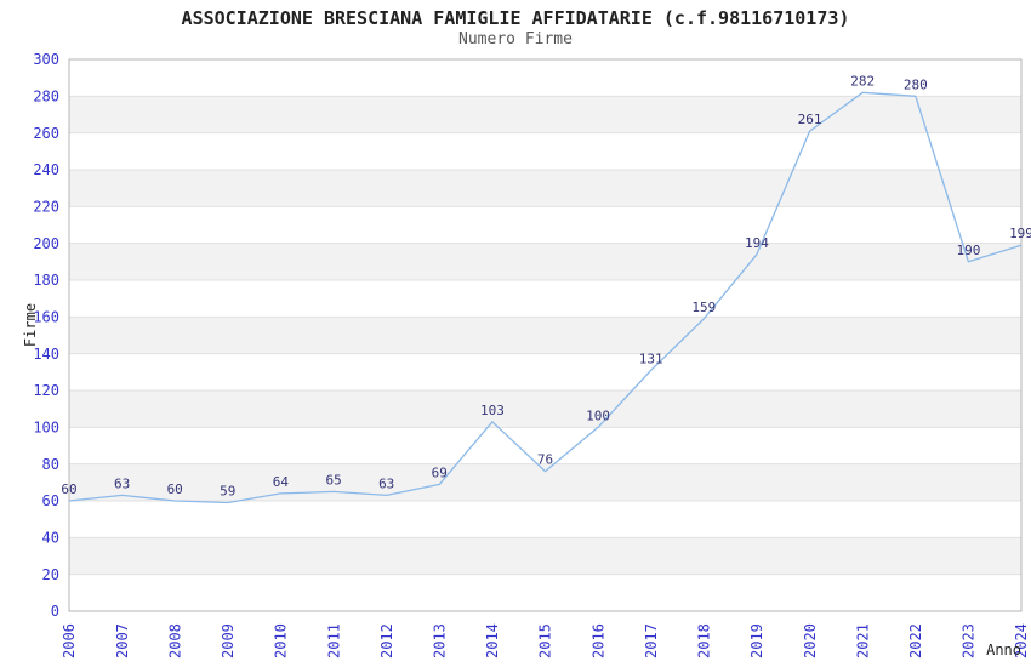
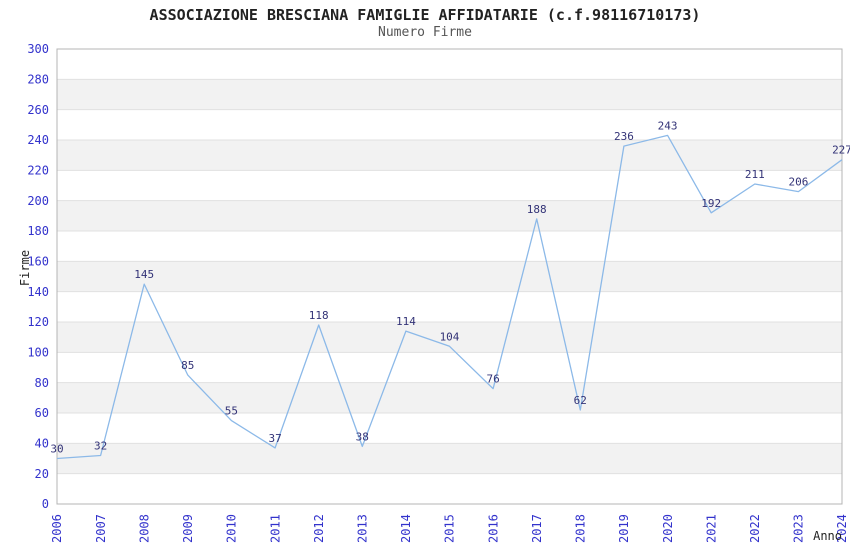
2006: 60 -> 30
2007: 63 -> 32
2008: 60 -> 145
2009: 59 -> 85
2010: 64 -> 55
2011: 65 -> 37
2012: 63 -> 118
2013: 69 -> 38
2014: 103 -> 114
2015: 76 -> 104
2016: 100 -> 76
2017: 131 -> 188
2018: 159 -> 62
2019: 194 -> 236
2020: 261 -> 243
2021: 282 -> 192
2022: 280 -> 211
2023: 190 -> 206
2024: 199 -> 227
